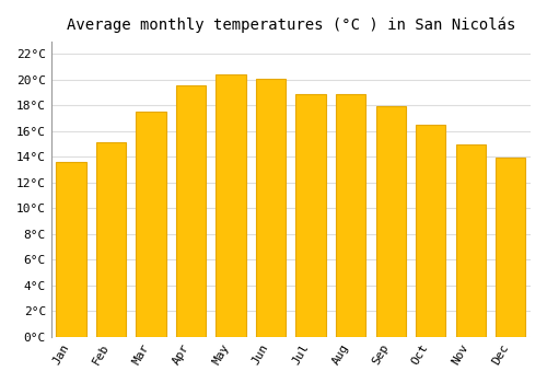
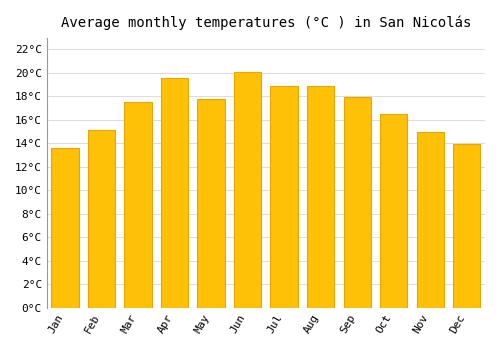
May: 20.4°C -> 17.8°C
